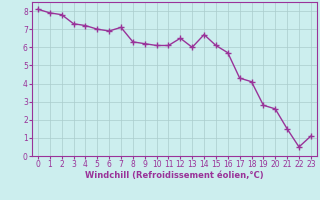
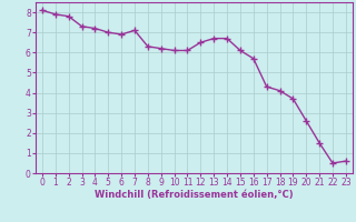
13: 6.0 -> 6.7
19: 2.8 -> 3.7
23: 1.1 -> 0.6
